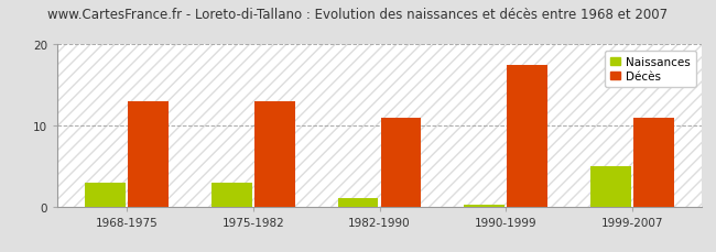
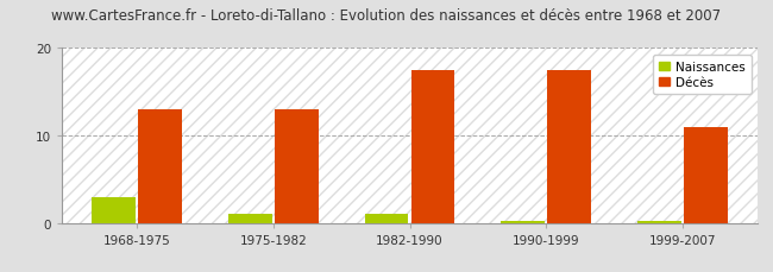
Naissances/1975-1982: 3.0 -> 1.0
Décès/1982-1990: 11.0 -> 17.5
Naissances/1999-2007: 5.0 -> 0.1
